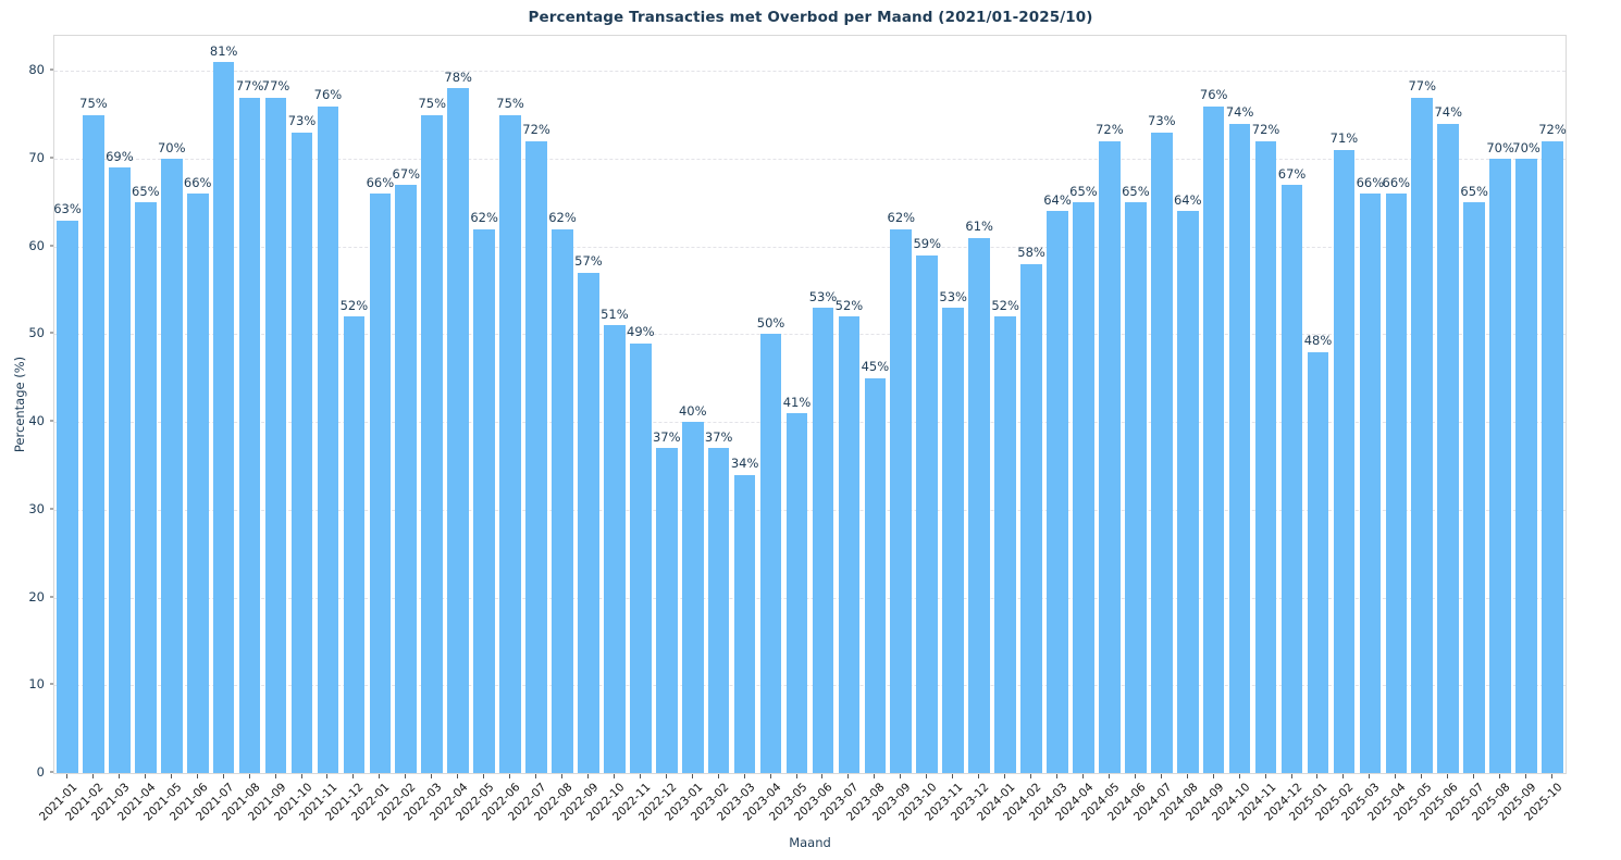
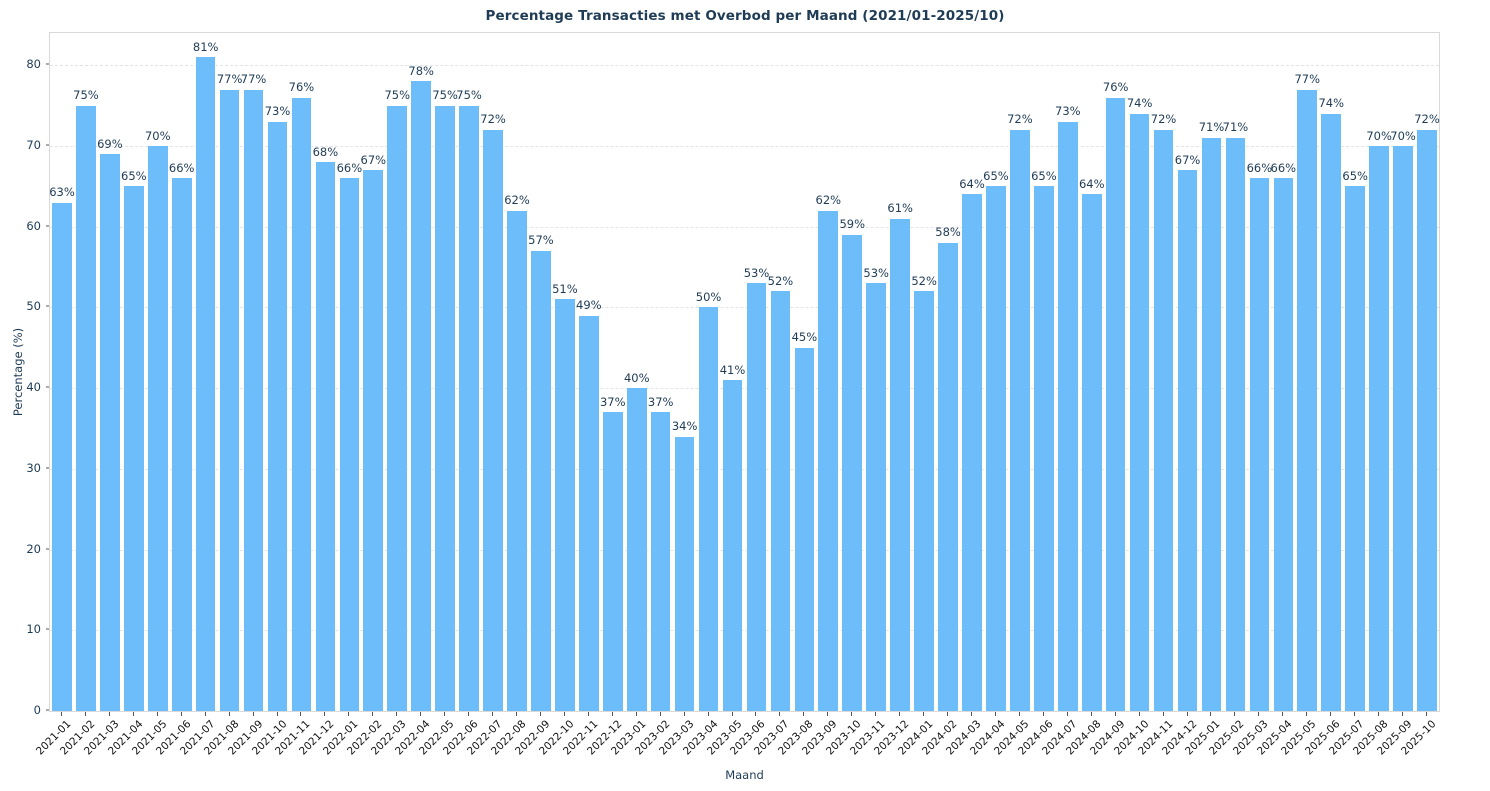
2021-12: 52% -> 68%
2022-05: 62% -> 75%
2025-01: 48% -> 71%
